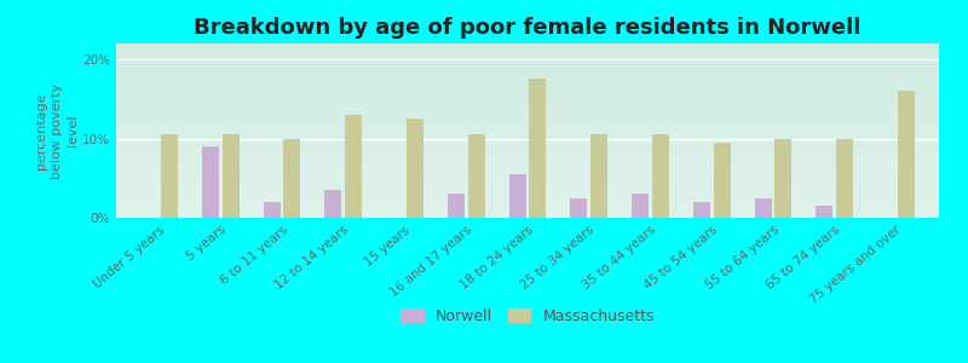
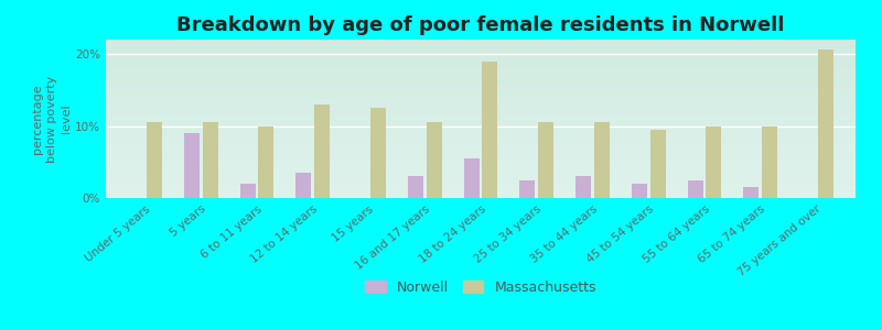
Massachusetts/18 to 24 years: 17.5% -> 19.0%
Massachusetts/75 years and over: 16.0% -> 20.6%
